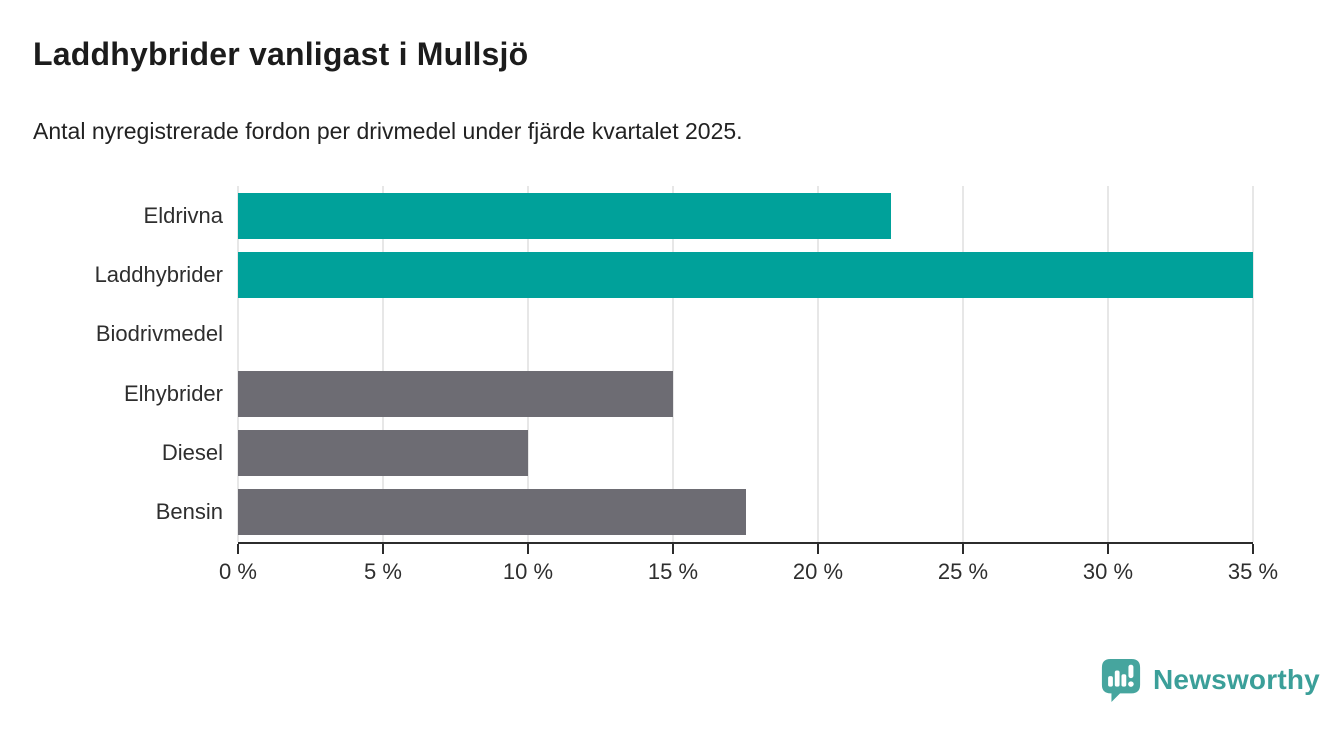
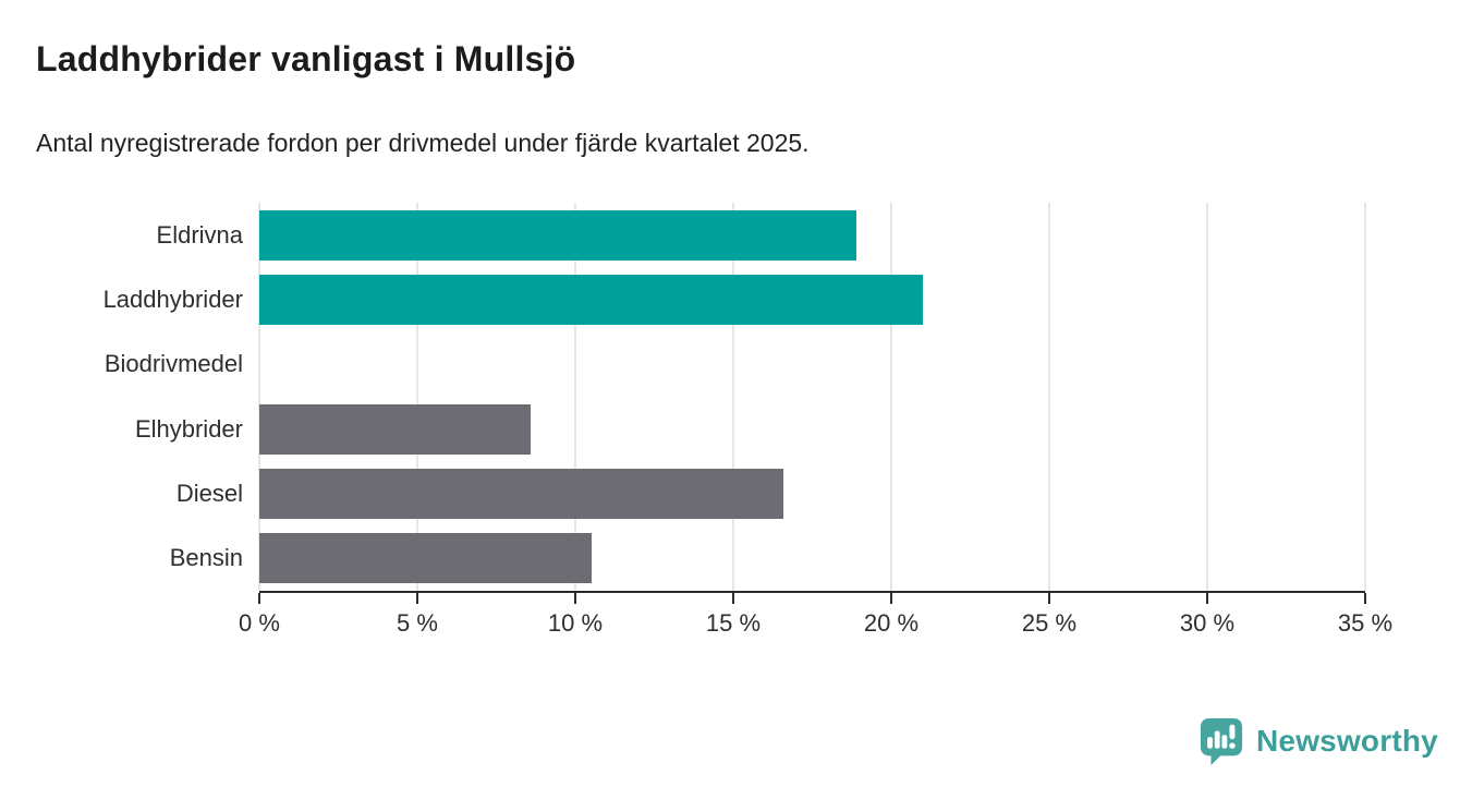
Eldrivna: 22.5% -> 18.9%
Laddhybrider: 35.0% -> 21.0%
Elhybrider: 15.0% -> 8.6%
Diesel: 10.0% -> 16.6%
Bensin: 17.5% -> 10.5%
